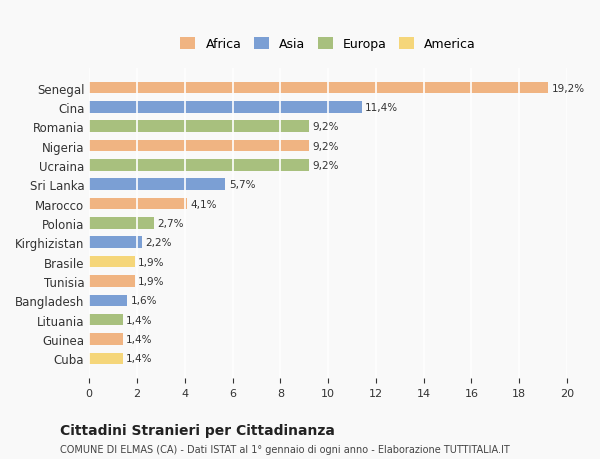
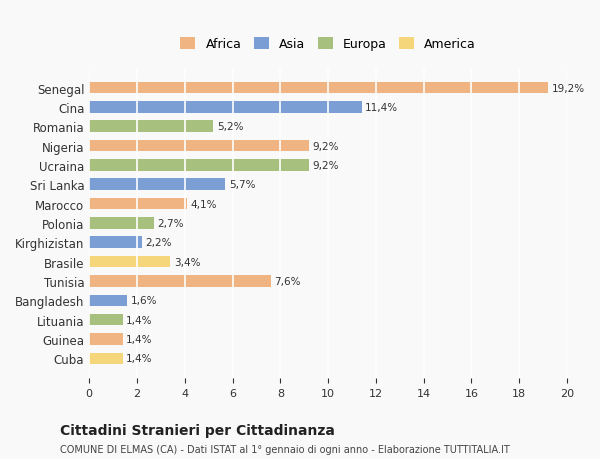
Romania: 9,2% -> 5,2%
Brasile: 1,9% -> 3,4%
Tunisia: 1,9% -> 7,6%
